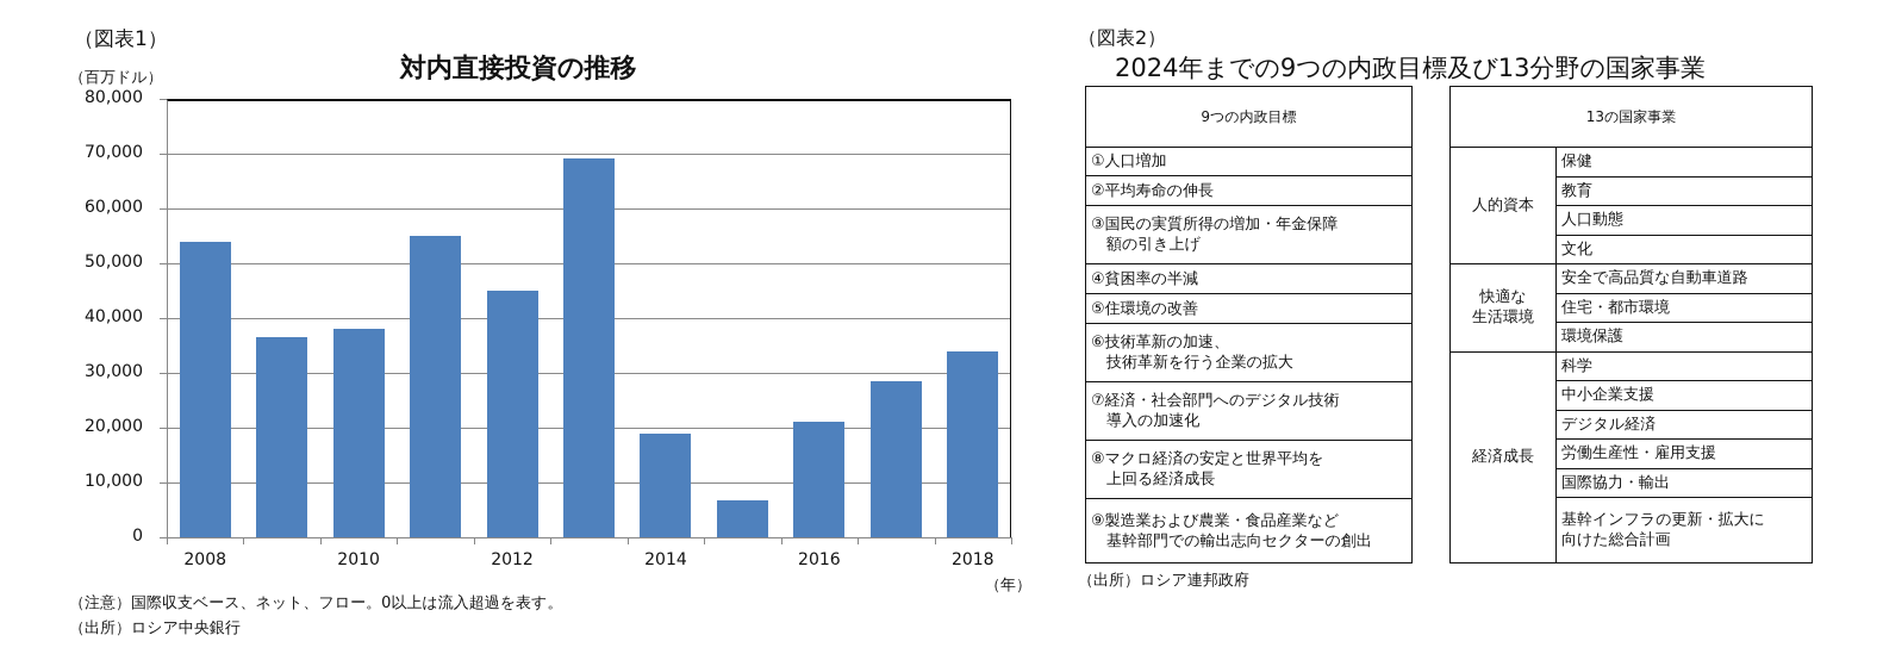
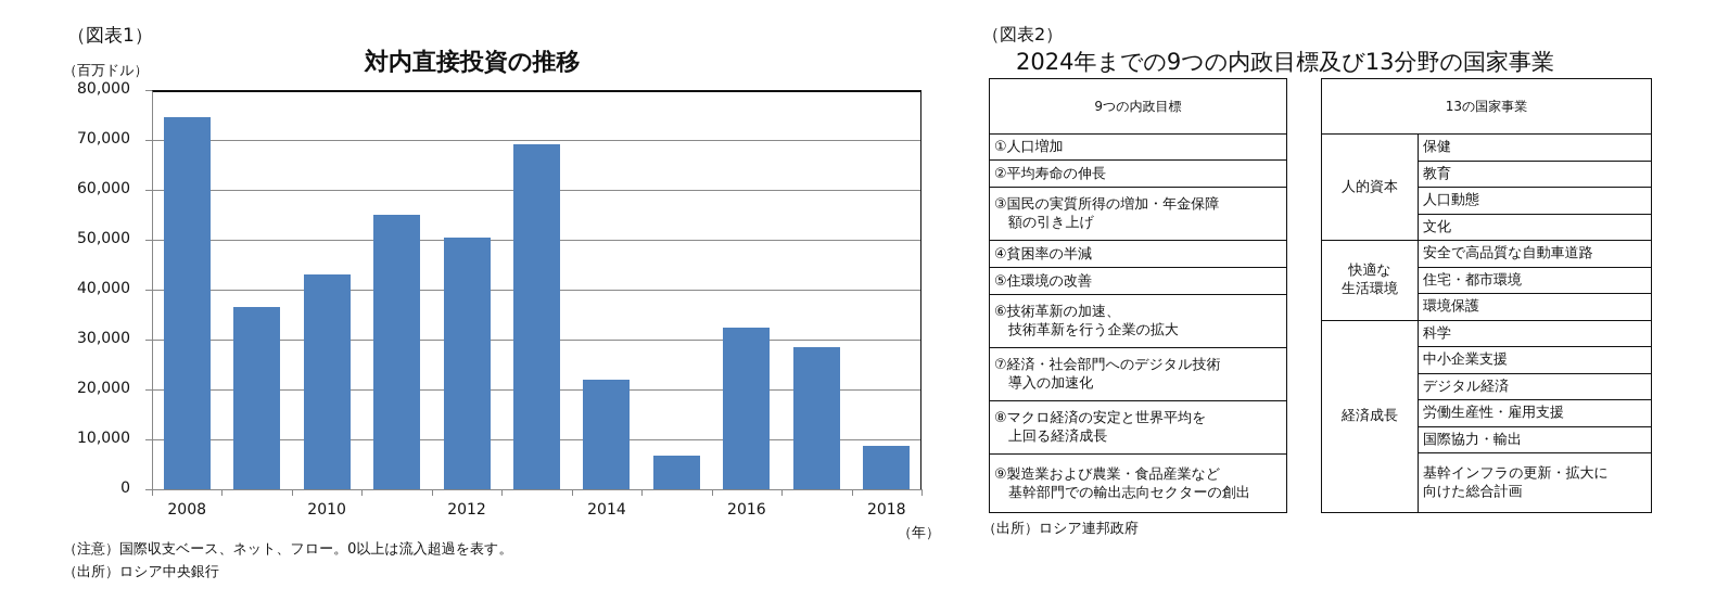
2008: 54000 -> 75000
2010: 38000 -> 43000
2012: 45000 -> 50000
2014: 19000 -> 22000
2016: 21000 -> 32000
2018: 34000 -> 9000
